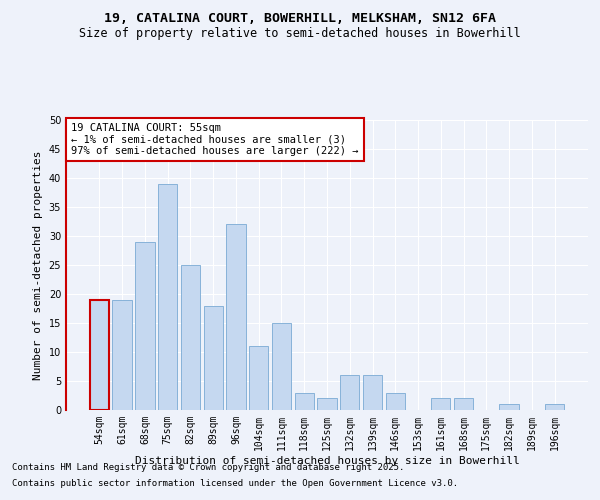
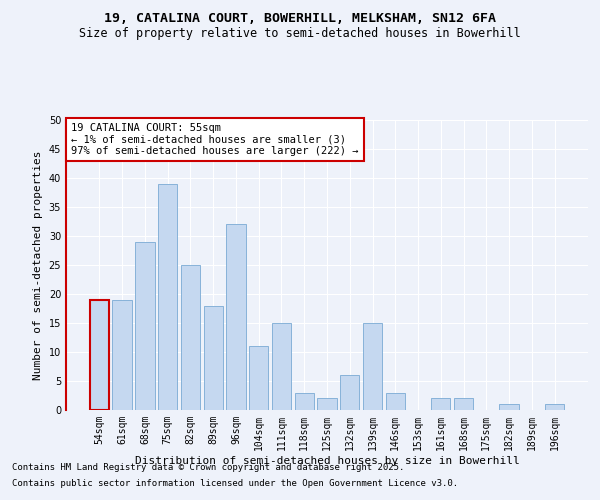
139sqm: 6 -> 15
